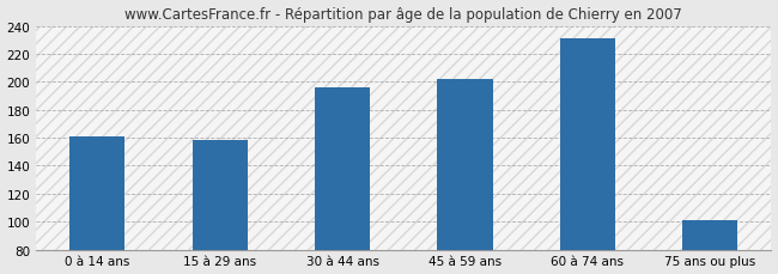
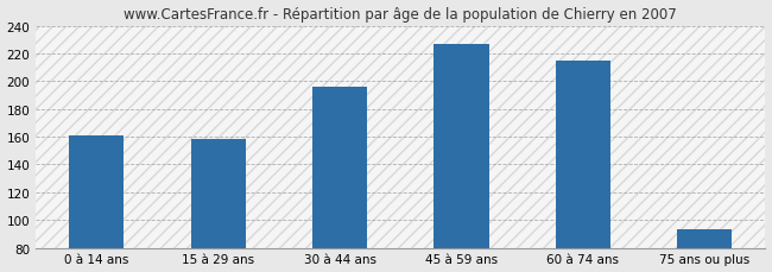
45 à 59 ans: 202 -> 227
60 à 74 ans: 231 -> 215
75 ans ou plus: 101 -> 93
